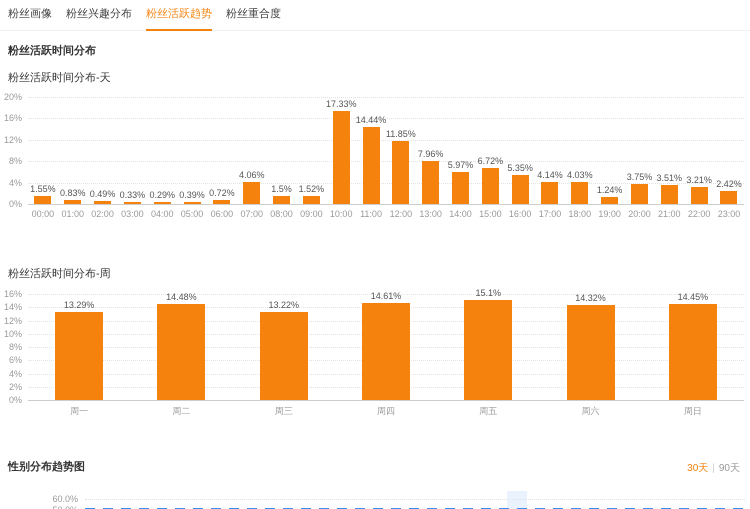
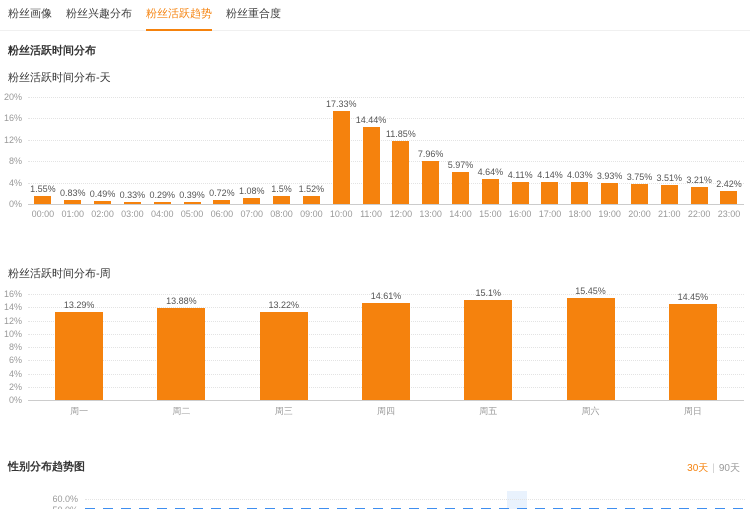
粉丝活跃时间分布-天/07:00: 4.06% -> 1.08%
粉丝活跃时间分布-天/15:00: 6.72% -> 4.64%
粉丝活跃时间分布-天/16:00: 5.35% -> 4.11%
粉丝活跃时间分布-天/19:00: 1.24% -> 3.93%
粉丝活跃时间分布-周/周二: 14.48% -> 13.88%
粉丝活跃时间分布-周/周六: 14.32% -> 15.45%
